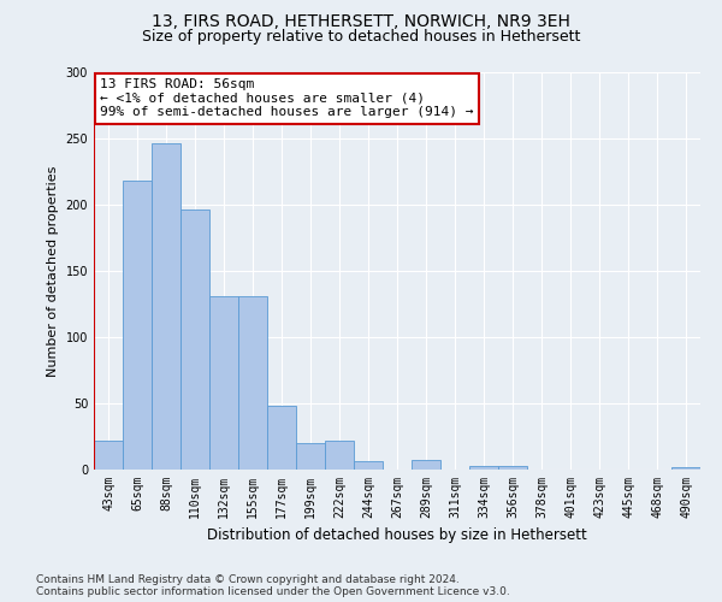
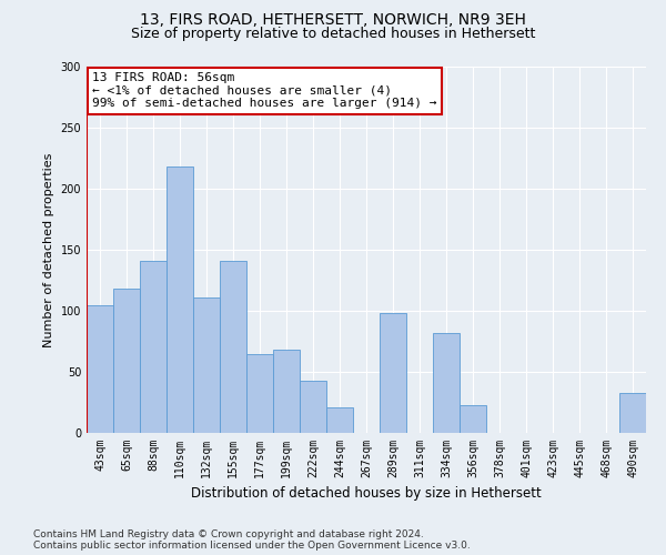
43sqm: 22 -> 105
65sqm: 218 -> 118
88sqm: 246 -> 141
110sqm: 196 -> 218
132sqm: 131 -> 111
155sqm: 131 -> 141
177sqm: 48 -> 65
199sqm: 20 -> 68
222sqm: 22 -> 43
244sqm: 6 -> 21
289sqm: 7 -> 98
334sqm: 3 -> 82
356sqm: 3 -> 23
490sqm: 2 -> 33
